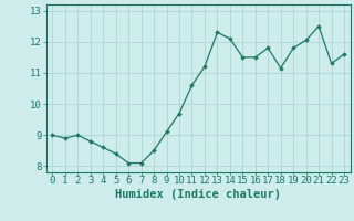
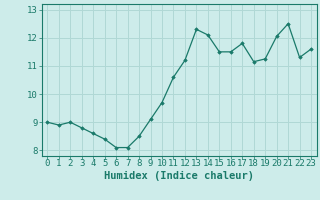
19: 11.80 -> 11.25
